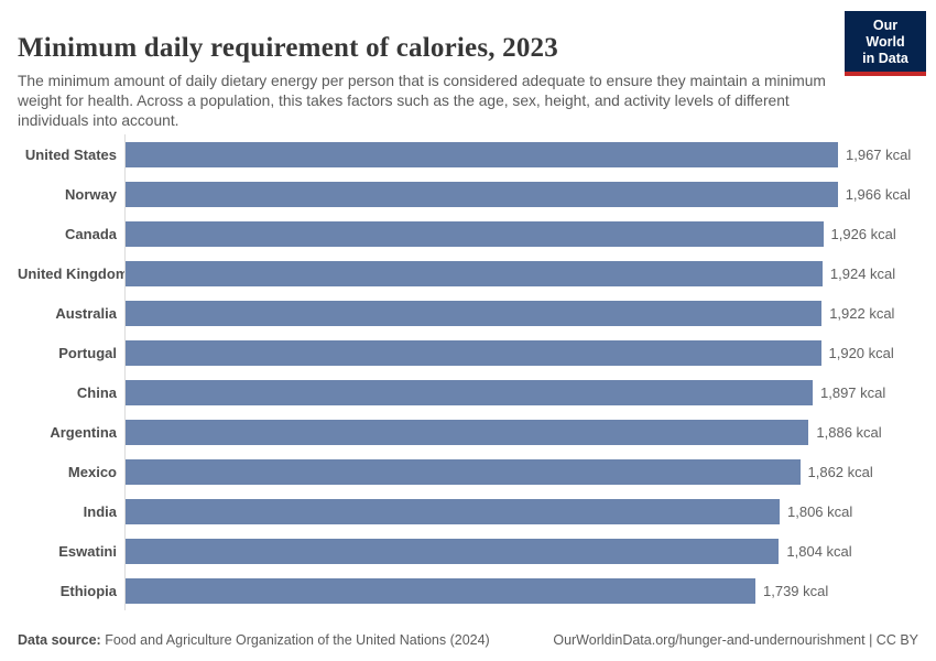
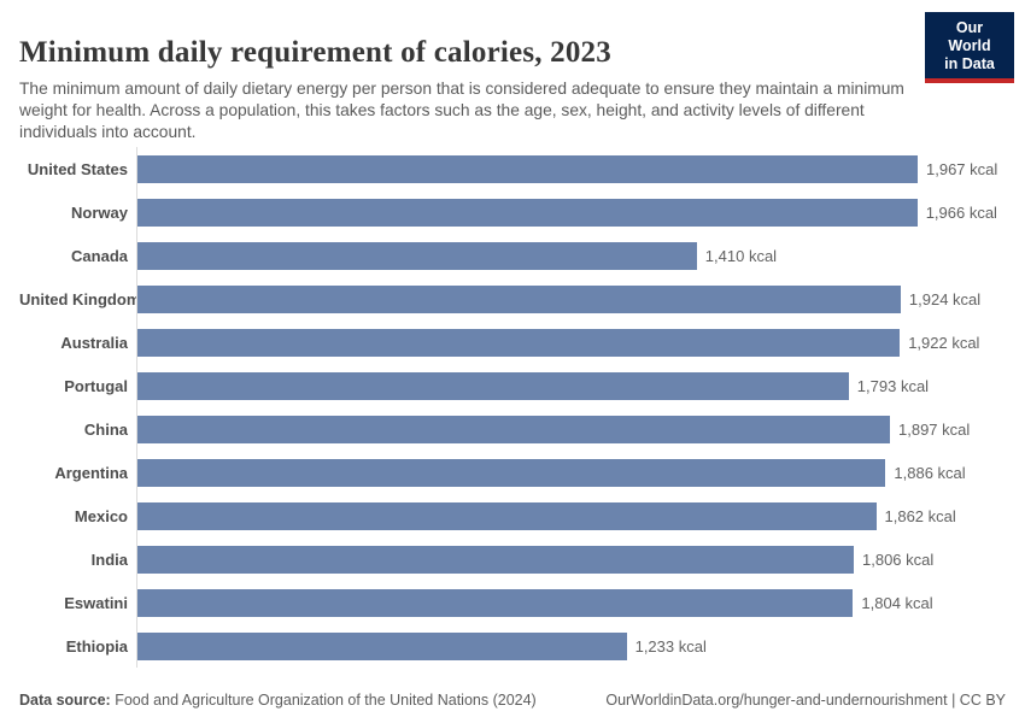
Canada: 1,926 -> 1,410
Portugal: 1,920 -> 1,793
Ethiopia: 1,739 -> 1,233
